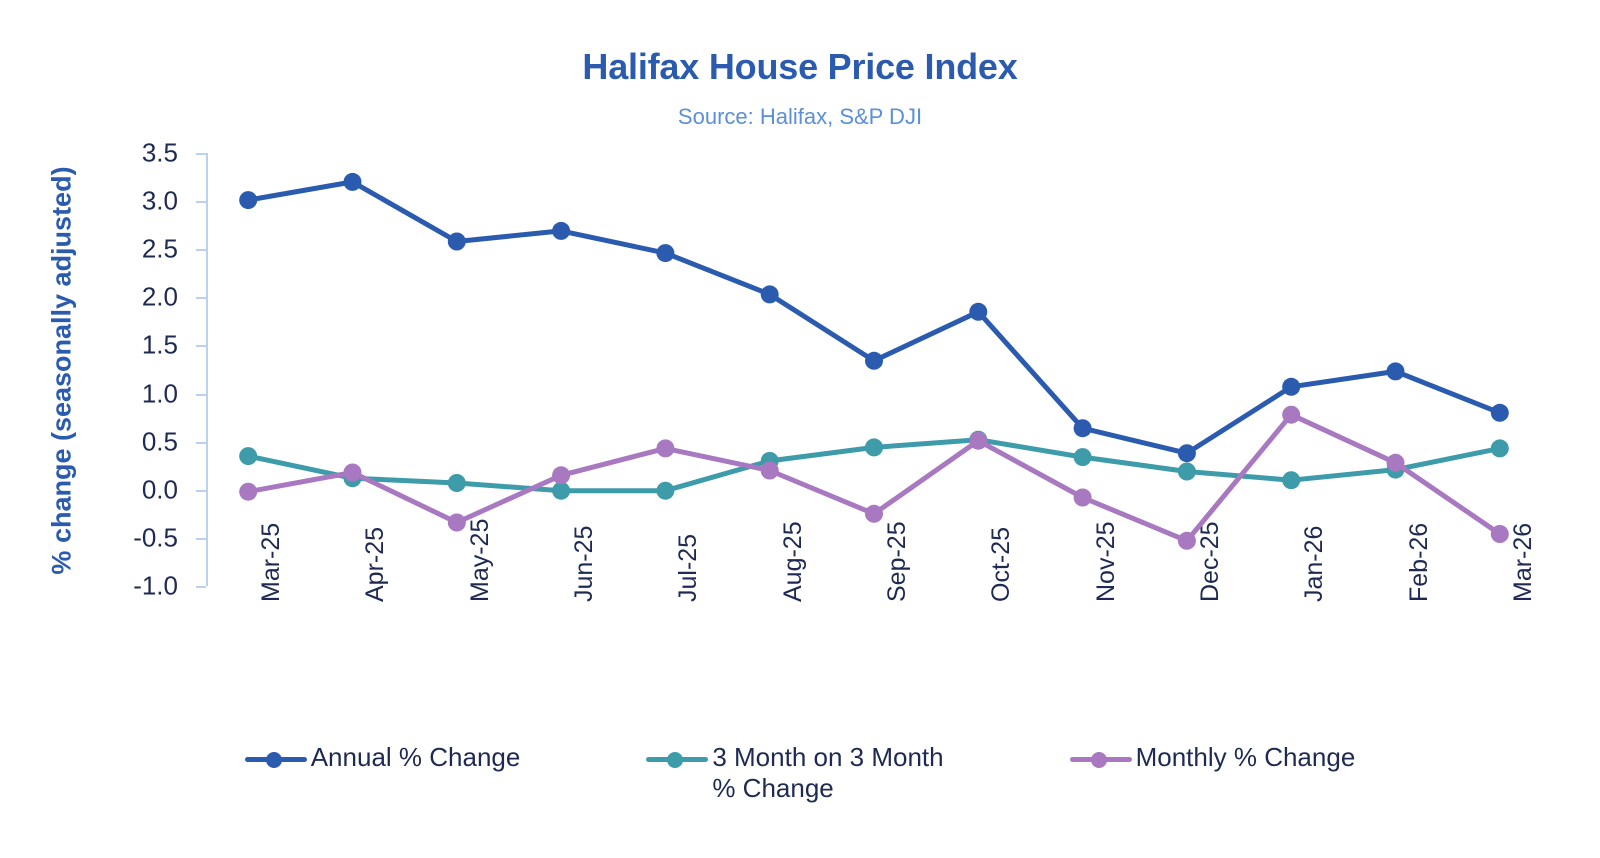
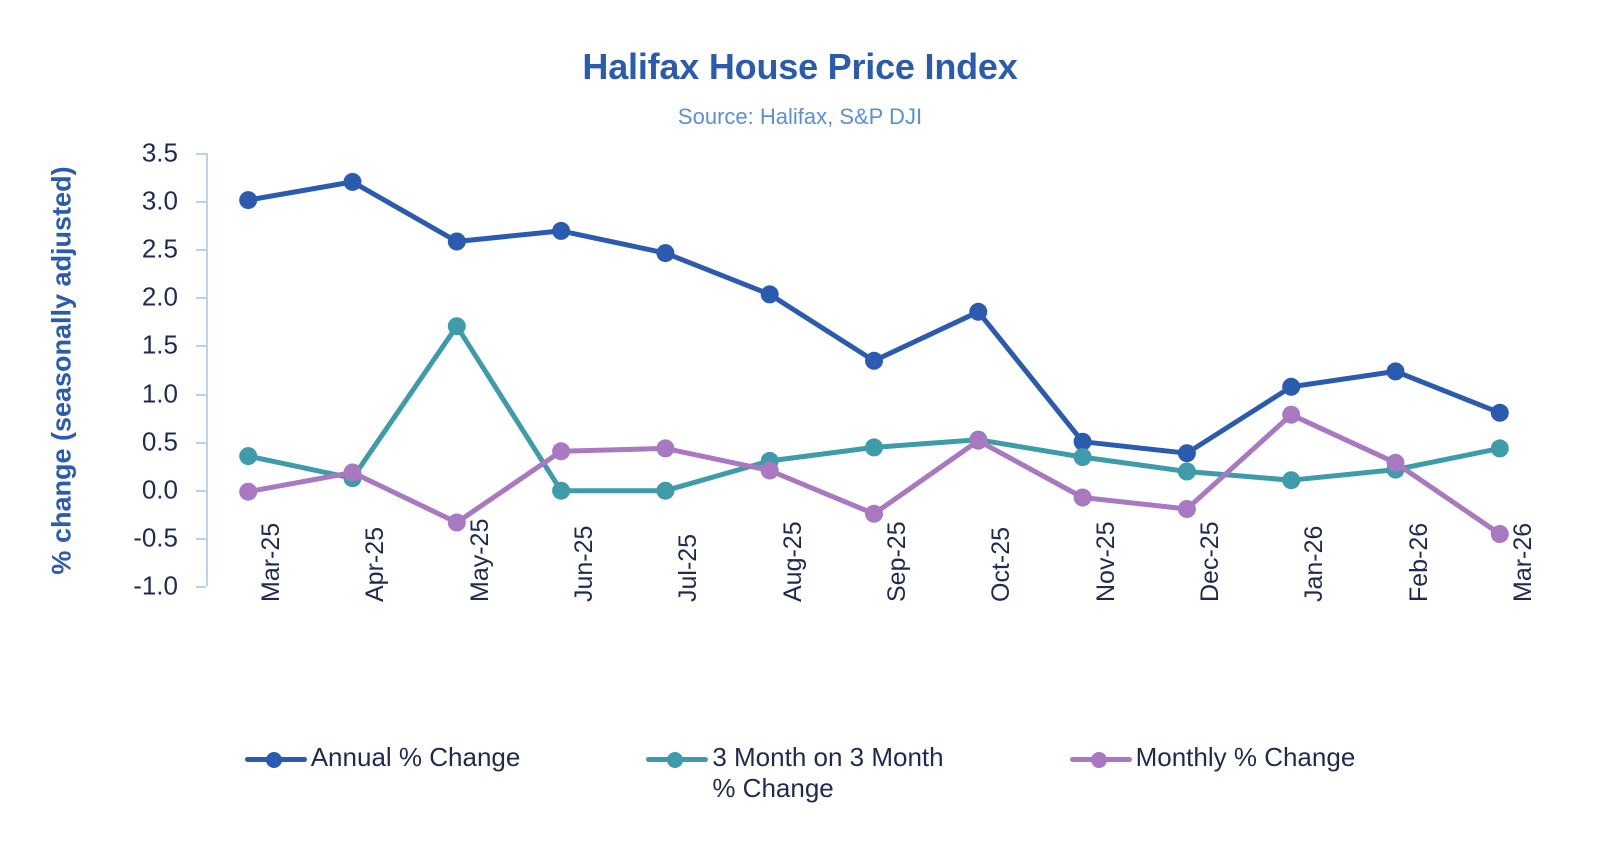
3 Month on 3 Month % Change/May-25: 0.1 -> 1.7
Monthly % Change/Jun-25: 0.1 -> 0.4
Annual % Change/Nov-25: 0.6 -> 0.5
Monthly % Change/Dec-25: -0.5 -> -0.2
